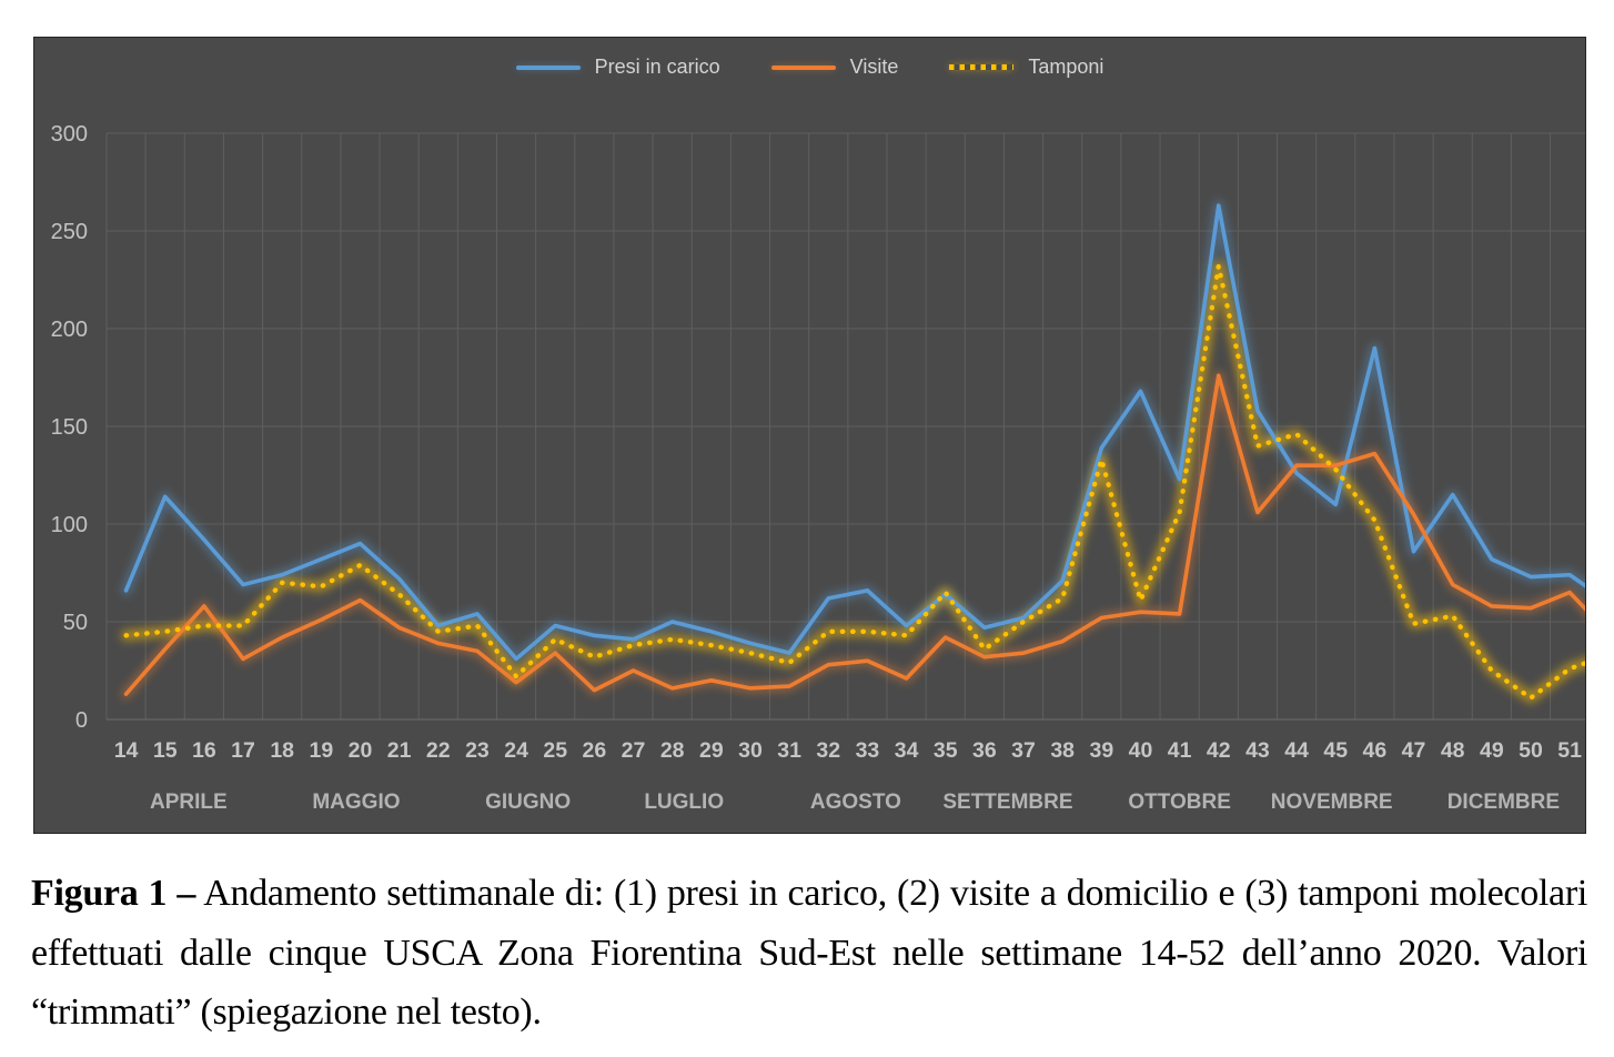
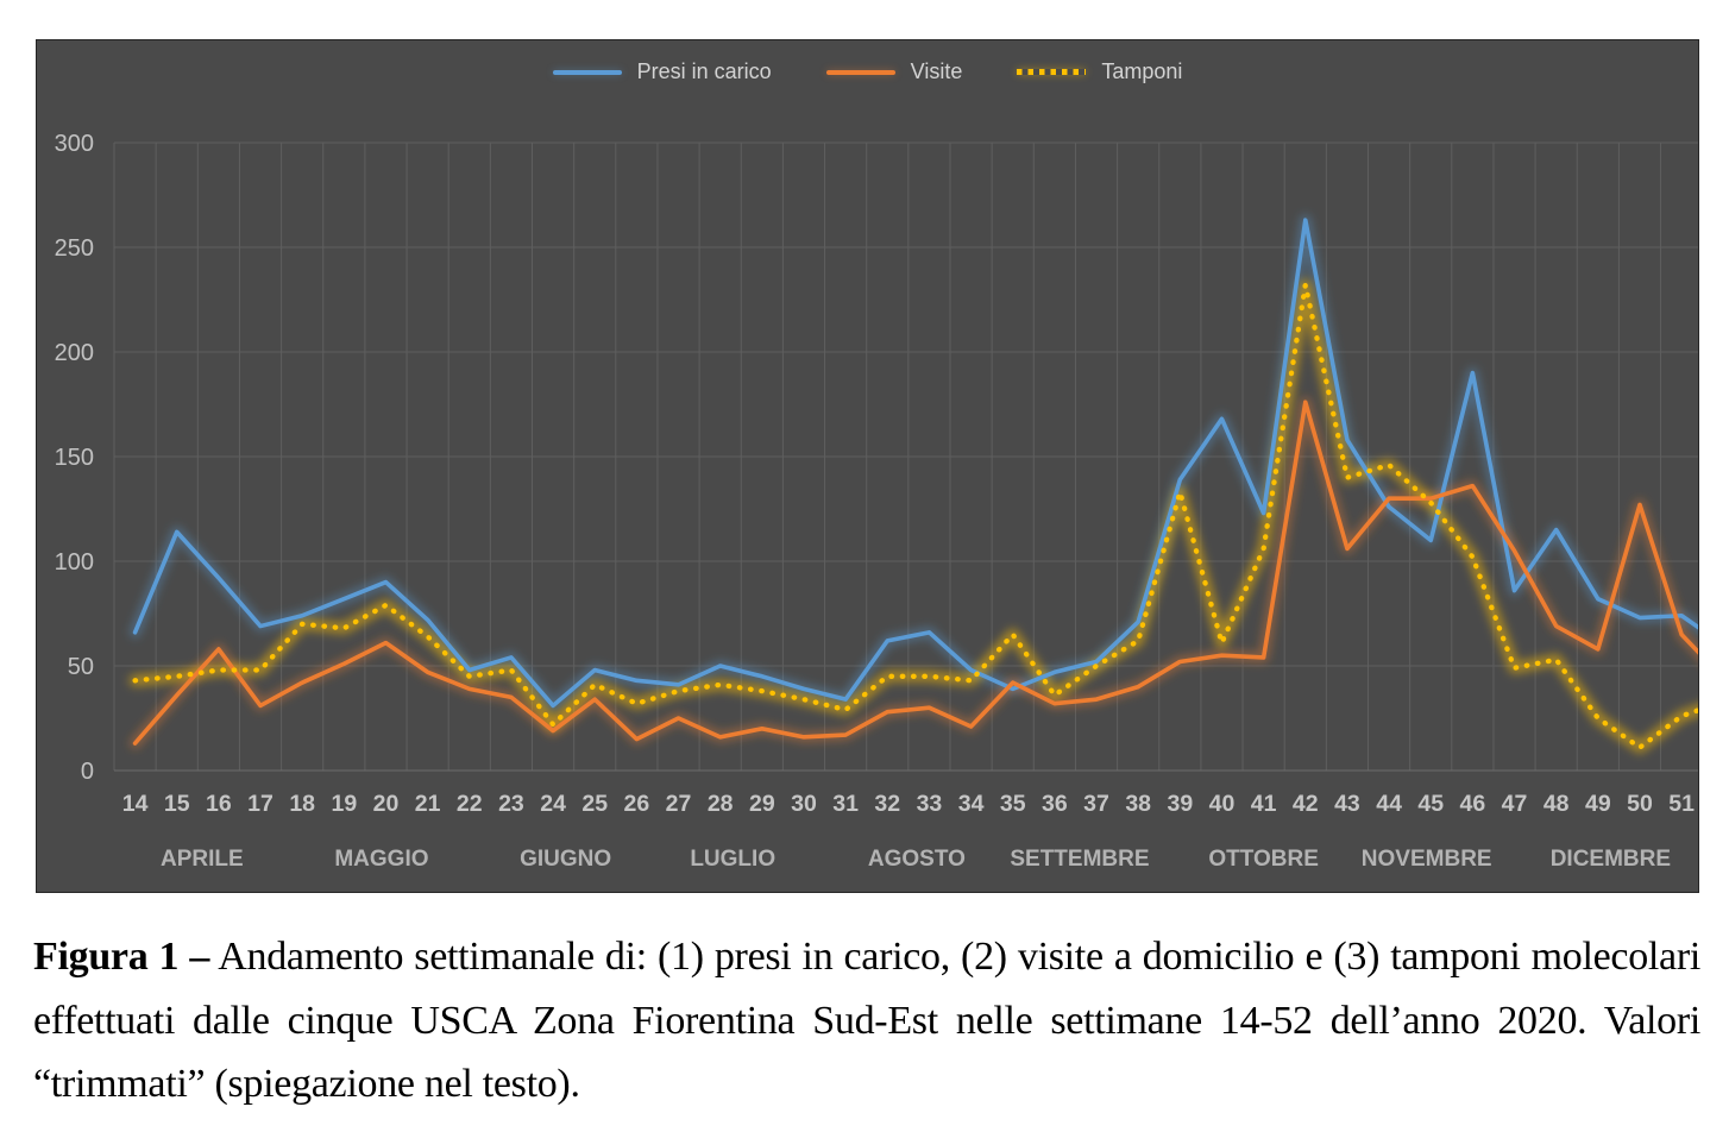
Presi in carico/35: 64 -> 39
Visite/50: 57 -> 127
